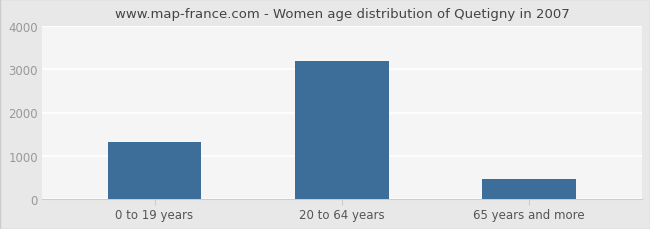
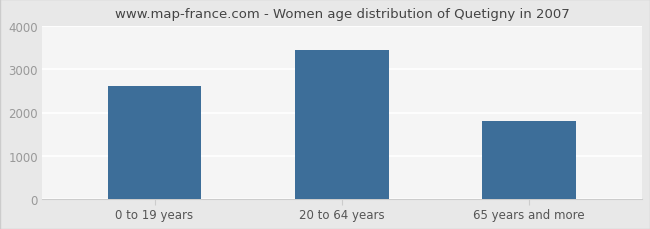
0 to 19 years: 1320 -> 2600
20 to 64 years: 3190 -> 3450
65 years and more: 470 -> 1800
